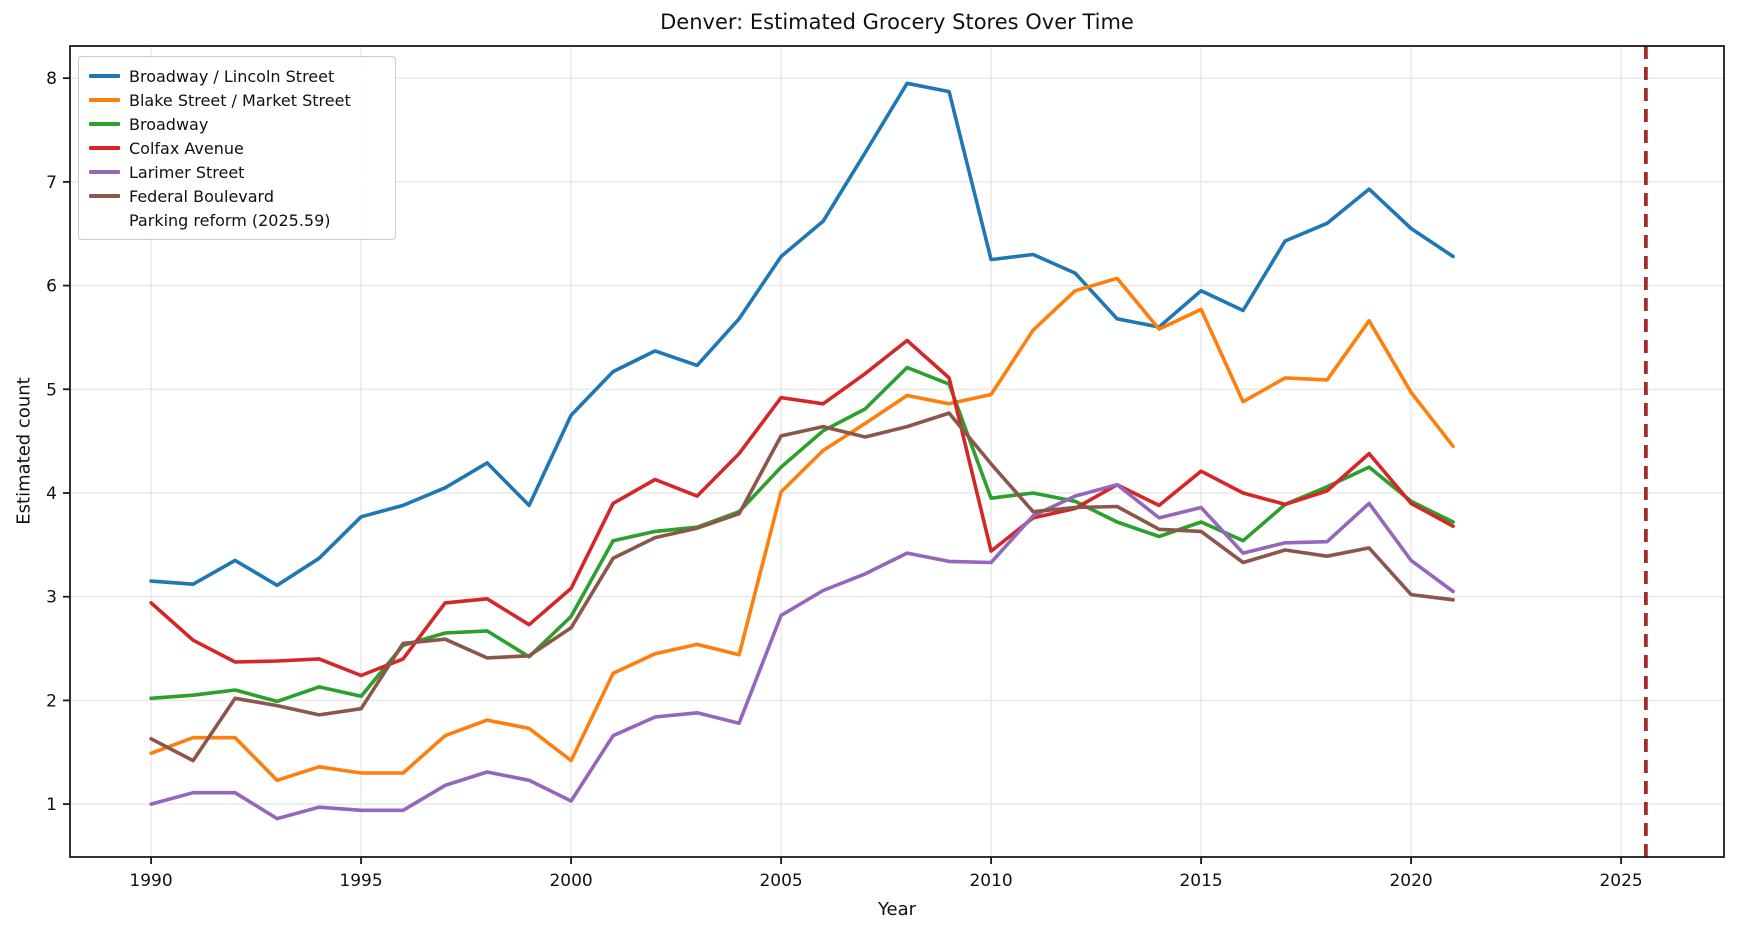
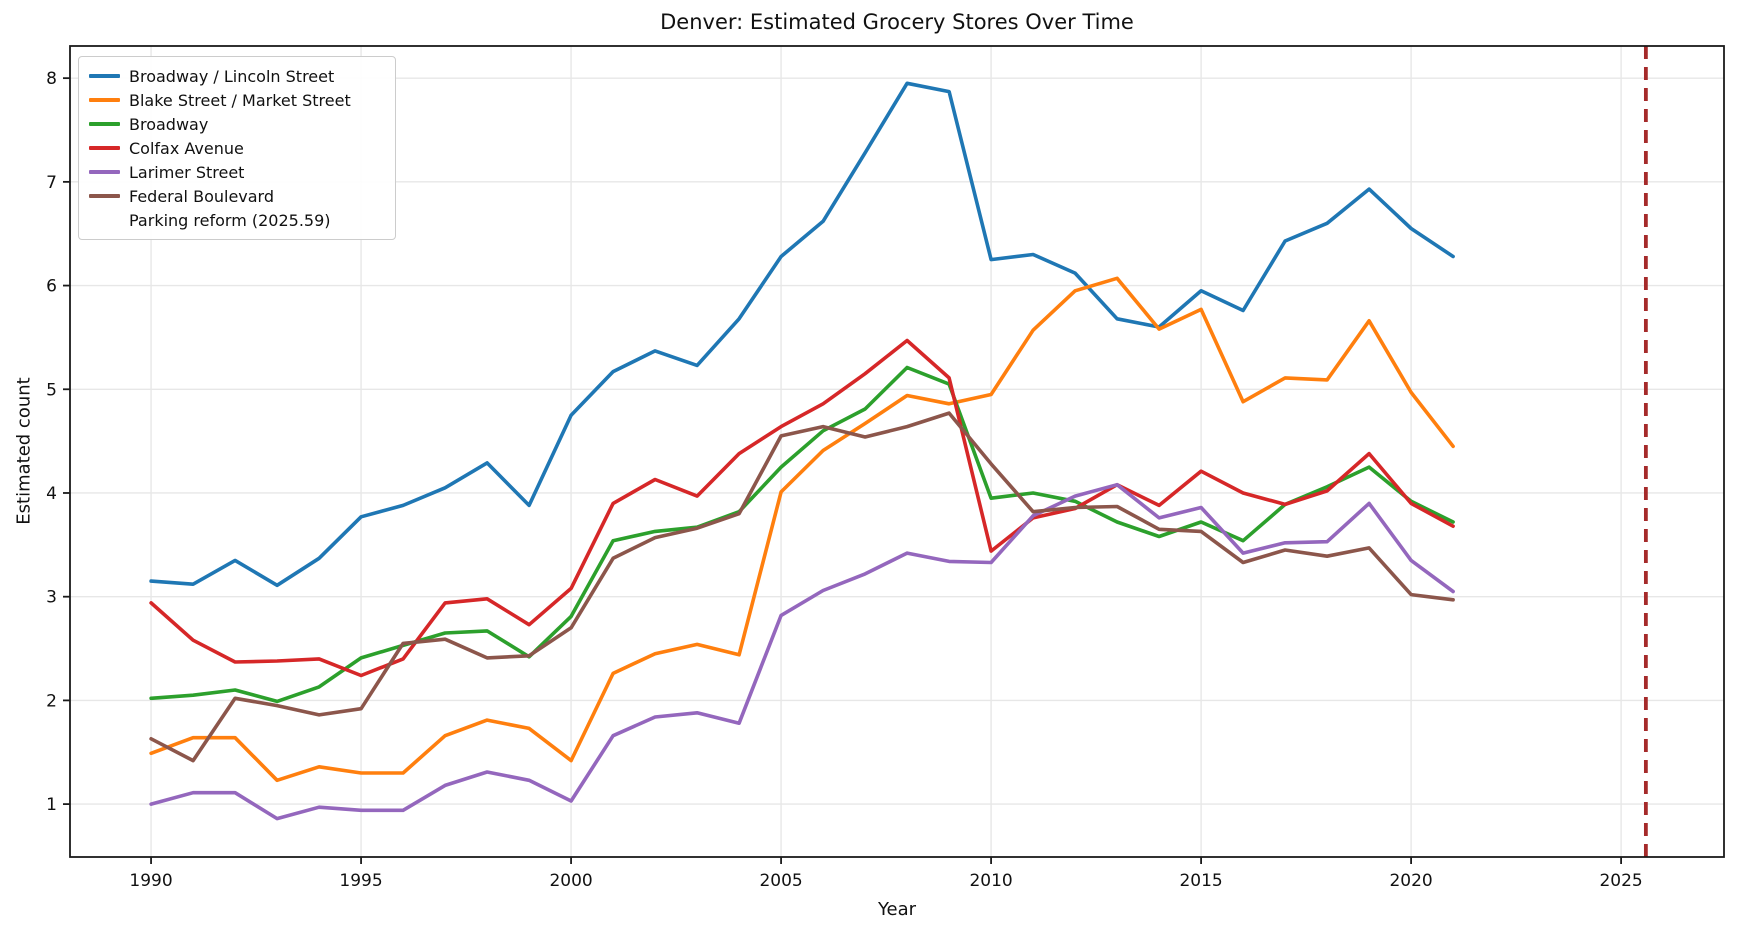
Broadway/1995: 2.04 -> 2.41
Colfax Avenue/2005: 4.92 -> 4.64
